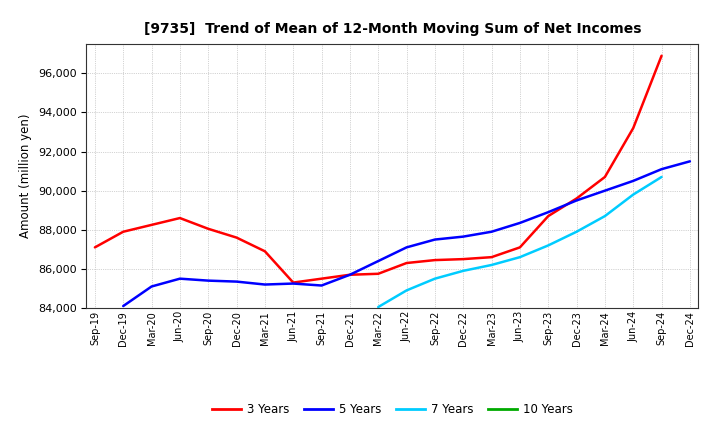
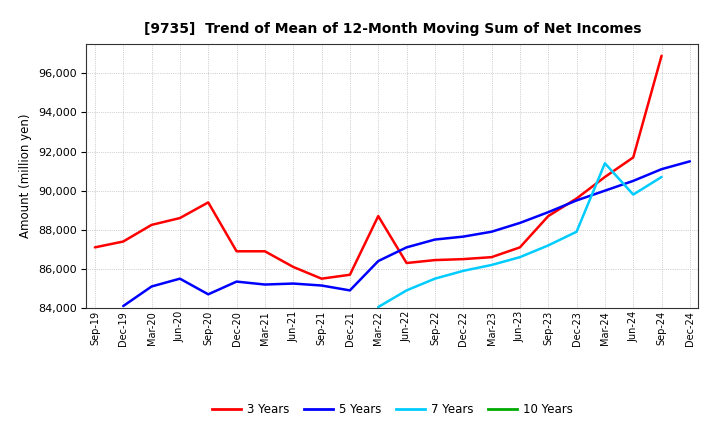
3 Years/Dec-19: 87,900 -> 87,400
3 Years/Sep-20: 88,000 -> 89,400
5 Years/Sep-20: 85,400 -> 84,700
3 Years/Dec-20: 87,600 -> 86,900
3 Years/Jun-21: 85,300 -> 86,100
5 Years/Dec-21: 85,700 -> 84,900
3 Years/Mar-22: 85,800 -> 88,700
7 Years/Mar-24: 88,700 -> 91,400
3 Years/Jun-24: 93,200 -> 91,700
